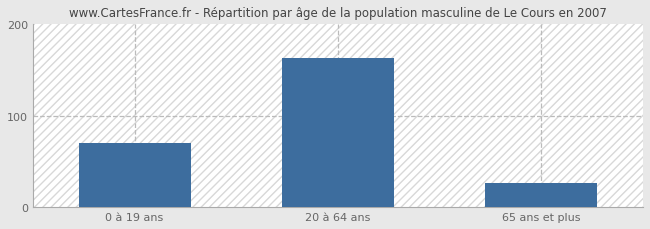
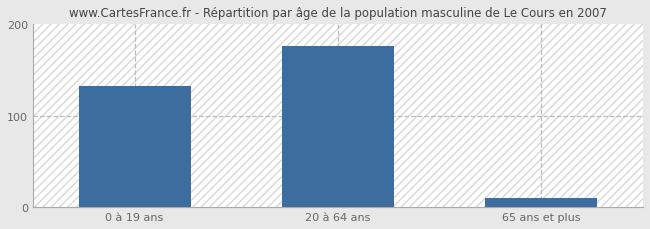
0 à 19 ans: 70 -> 132
20 à 64 ans: 163 -> 176
65 ans et plus: 27 -> 10
